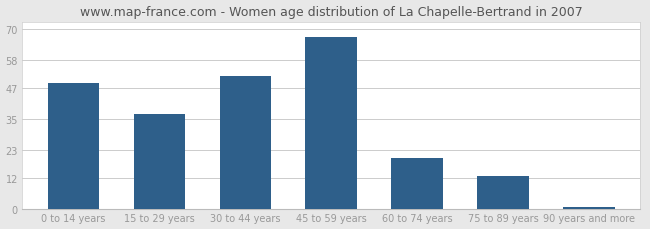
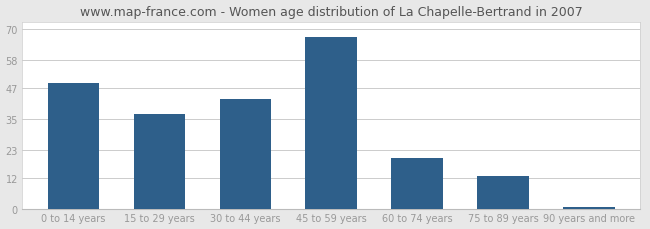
30 to 44 years: 52 -> 43
